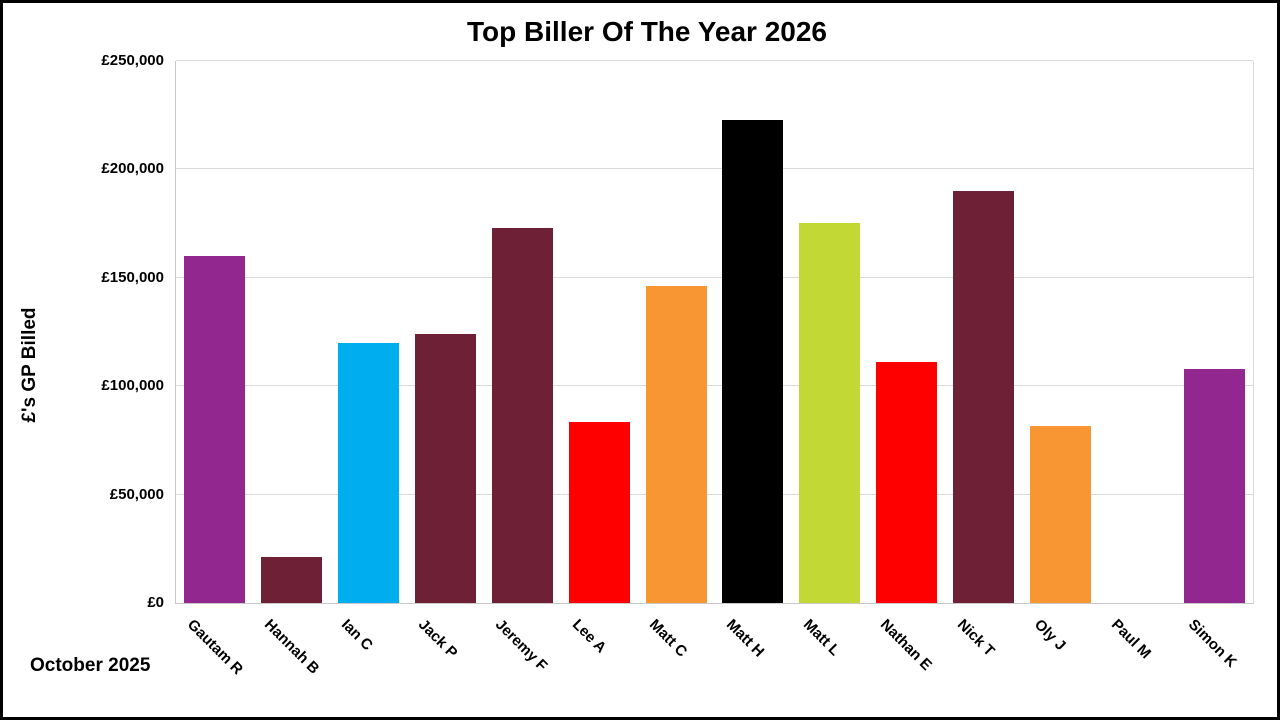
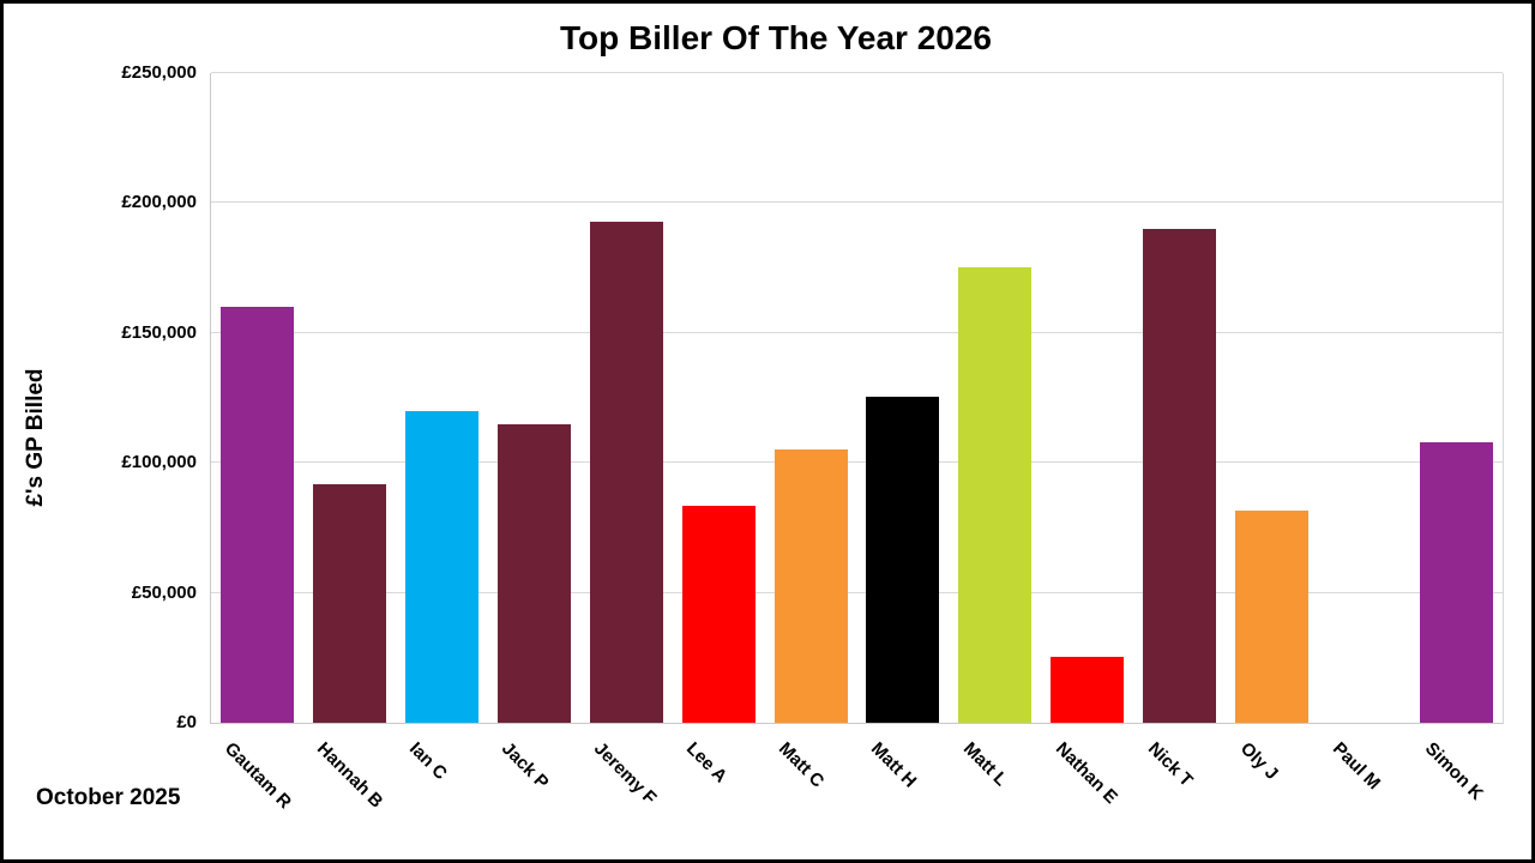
Hannah B: £21000 -> £92000
Jack P: £124000 -> £115000
Jeremy F: £173000 -> £193000
Matt C: £146000 -> £105000
Matt H: £223000 -> £126000
Nathan E: £111000 -> £26000
